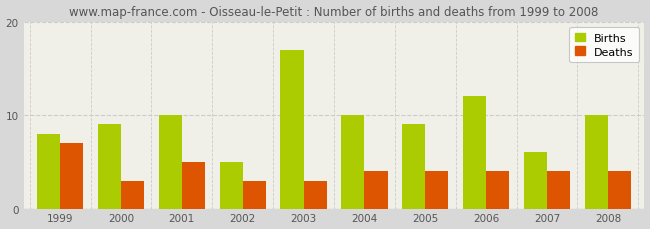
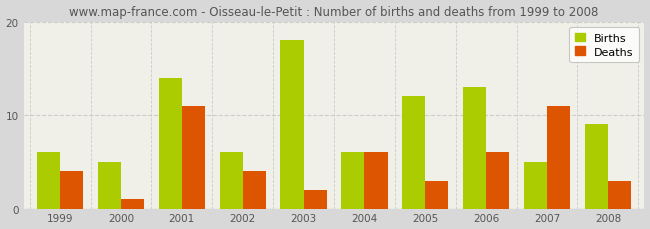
Births/1999: 8 -> 6
Deaths/1999: 7 -> 4
Births/2000: 9 -> 5
Deaths/2000: 3 -> 1
Births/2001: 10 -> 14
Deaths/2001: 5 -> 11
Births/2002: 5 -> 6
Deaths/2002: 3 -> 4
Births/2003: 17 -> 18
Deaths/2003: 3 -> 2
Births/2004: 10 -> 6
Deaths/2004: 4 -> 6
Births/2005: 9 -> 12
Deaths/2005: 4 -> 3
Births/2006: 12 -> 13
Deaths/2006: 4 -> 6
Births/2007: 6 -> 5
Deaths/2007: 4 -> 11
Births/2008: 10 -> 9
Deaths/2008: 4 -> 3
